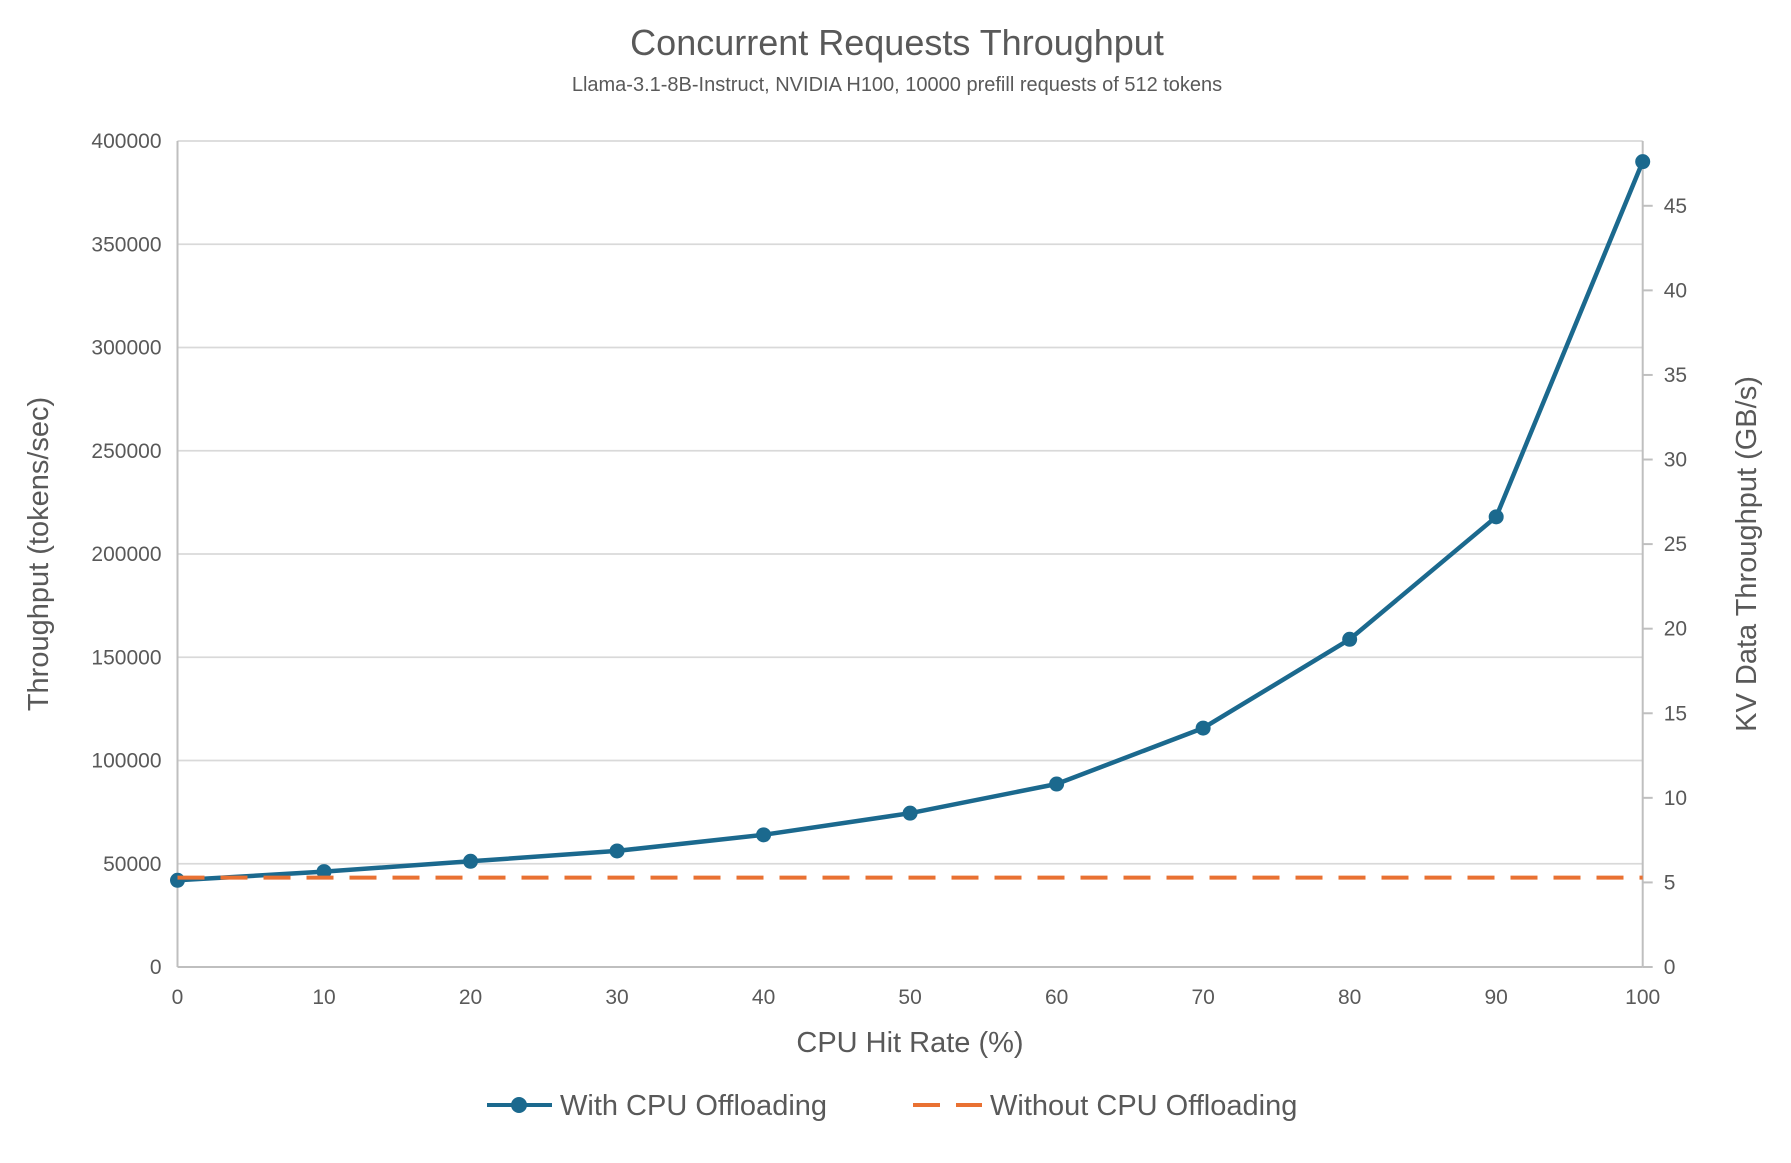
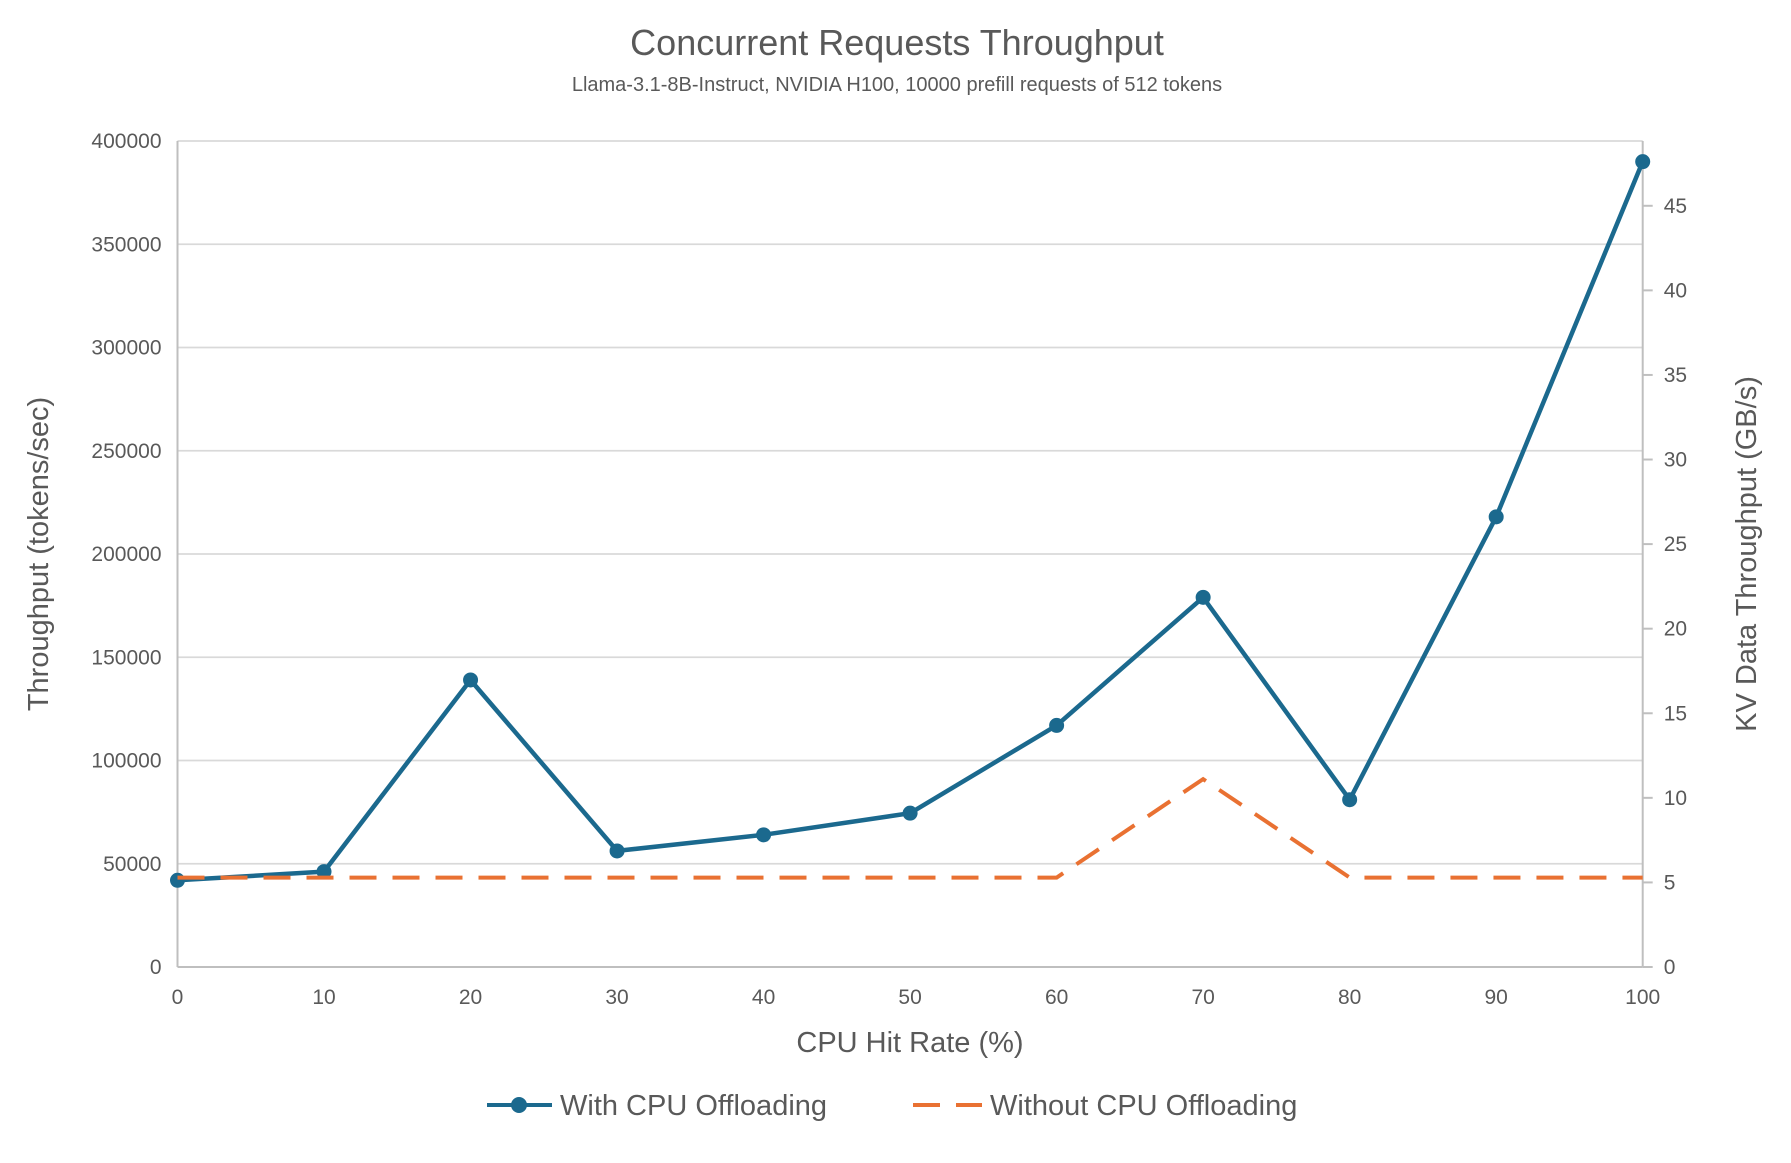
With CPU Offloading/20: 51000 -> 139000
With CPU Offloading/60: 89000 -> 117000
With CPU Offloading/70: 116000 -> 179000
Without CPU Offloading/70: 43000 -> 91000
With CPU Offloading/80: 159000 -> 81000
